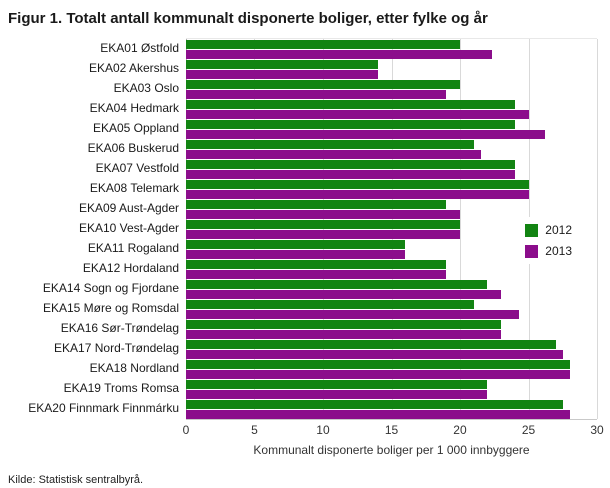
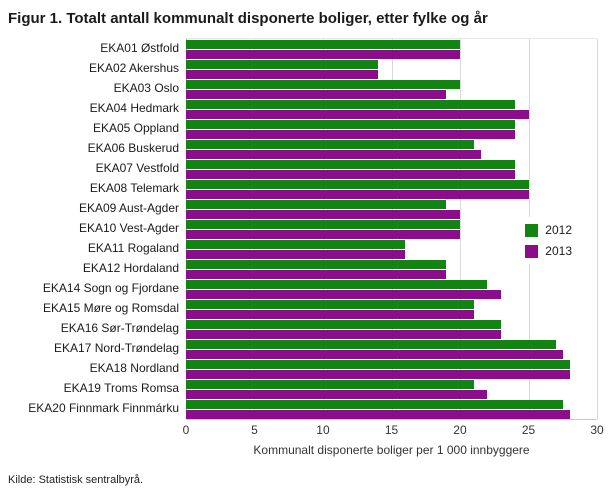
2013/EKA01 Østfold: 22.3 -> 20.0
2013/EKA05 Oppland: 26.2 -> 24.0
2013/EKA15 Møre og Romsdal: 24.3 -> 21.0
2012/EKA19 Troms Romsa: 22.0 -> 21.0
